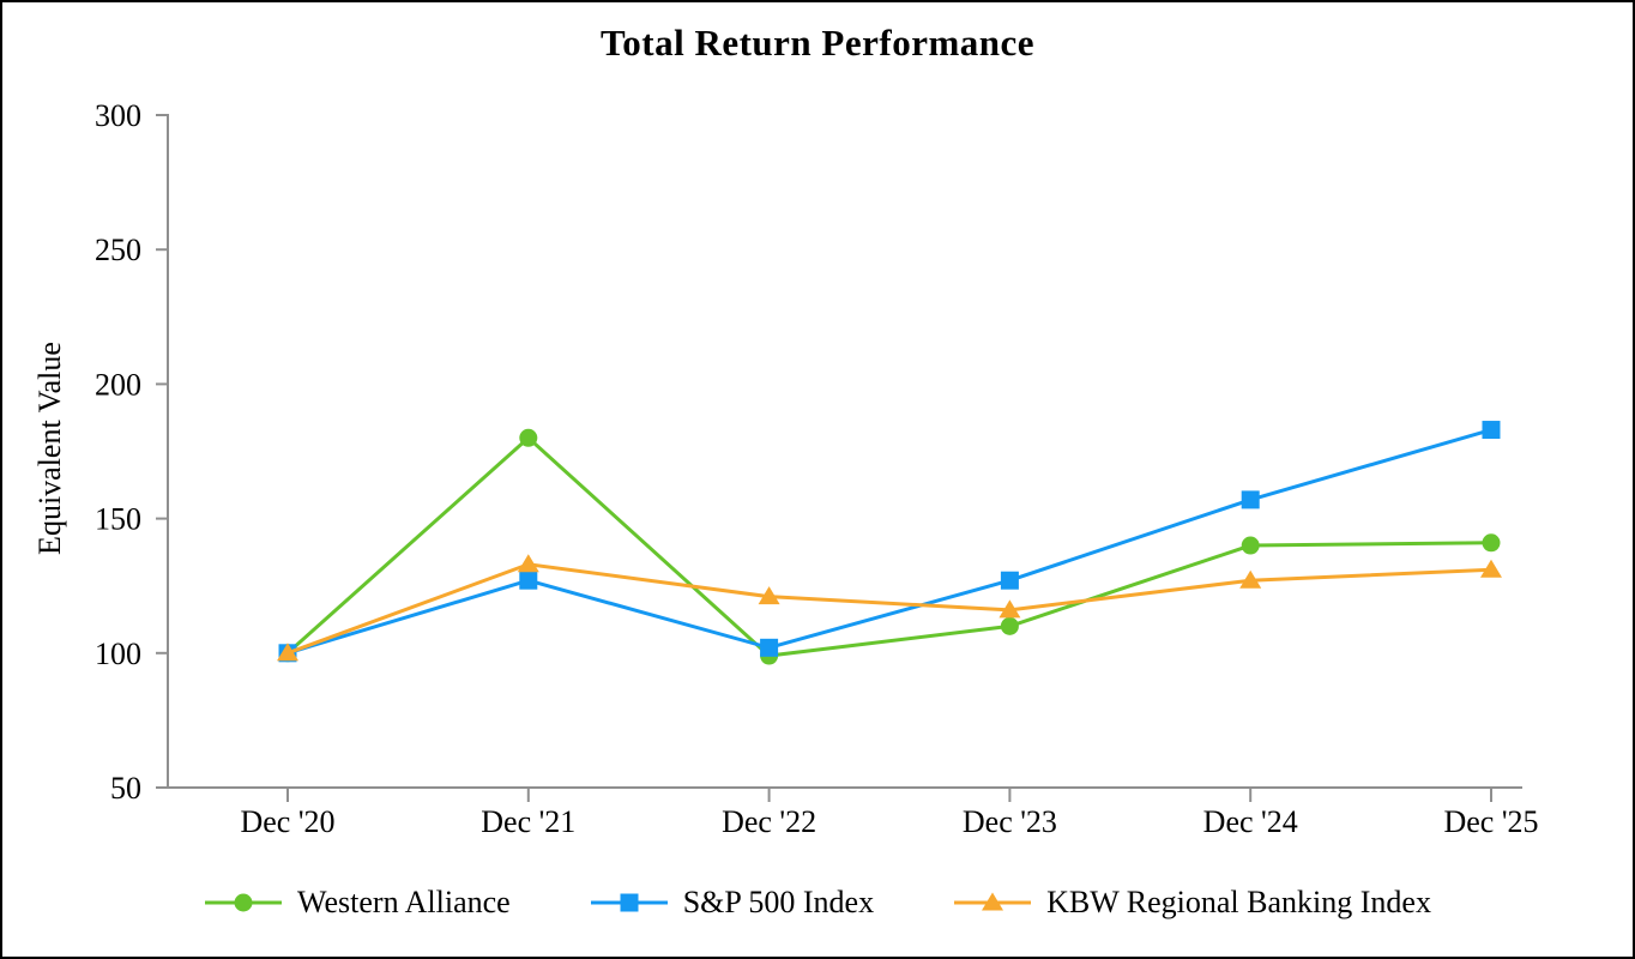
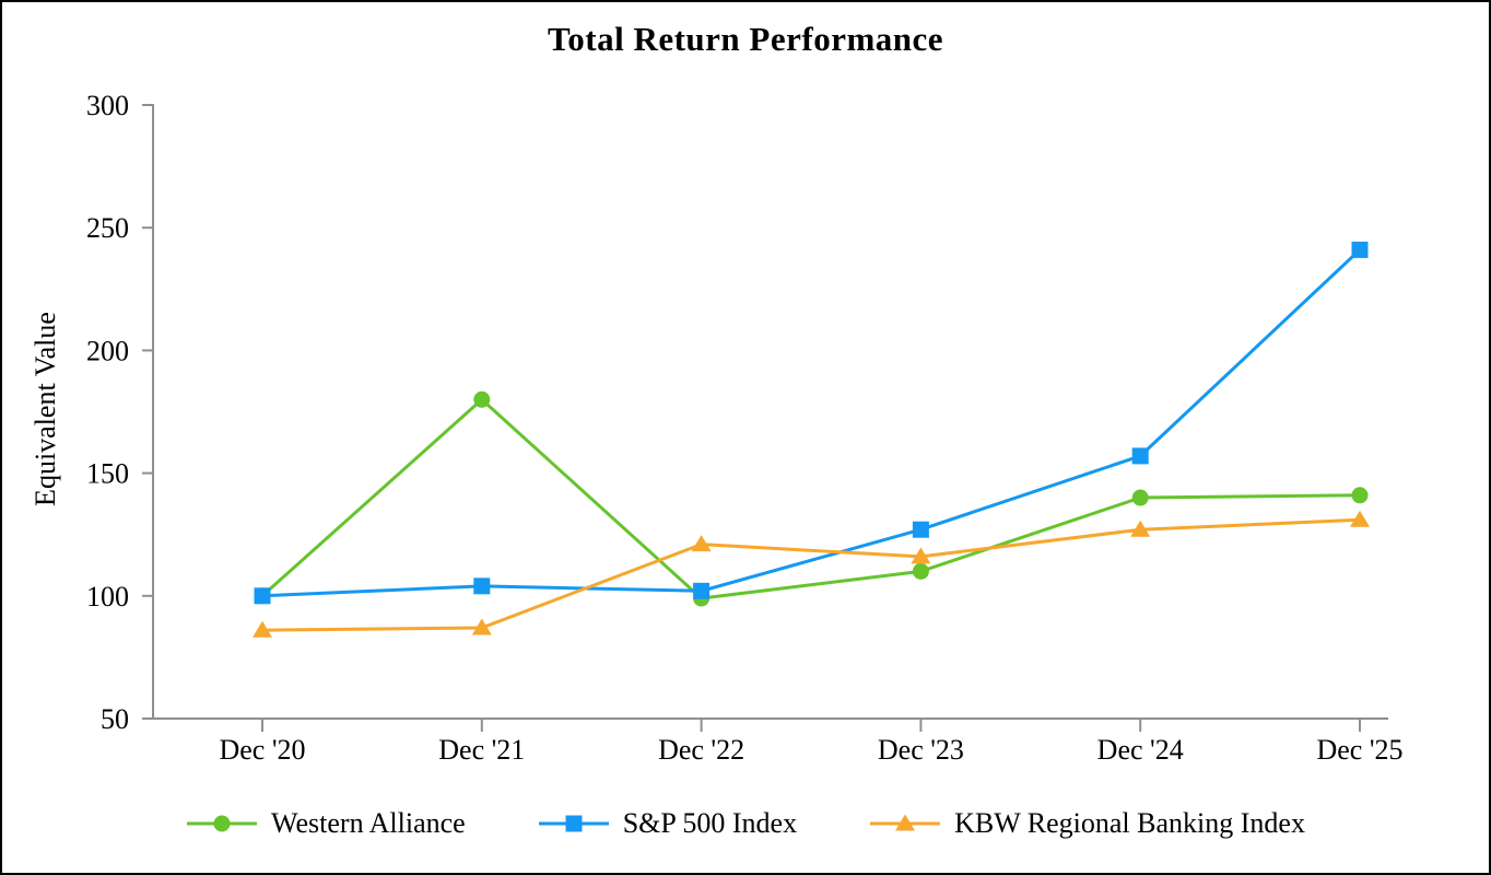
KBW Regional Banking Index/Dec '20: 100 -> 86
S&P 500 Index/Dec '21: 127 -> 104
KBW Regional Banking Index/Dec '21: 133 -> 87
S&P 500 Index/Dec '25: 183 -> 241
